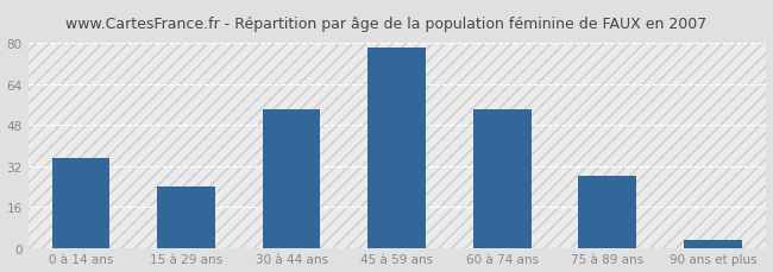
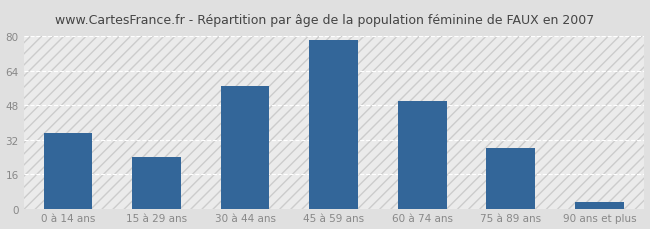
30 à 44 ans: 54 -> 57
60 à 74 ans: 54 -> 50
